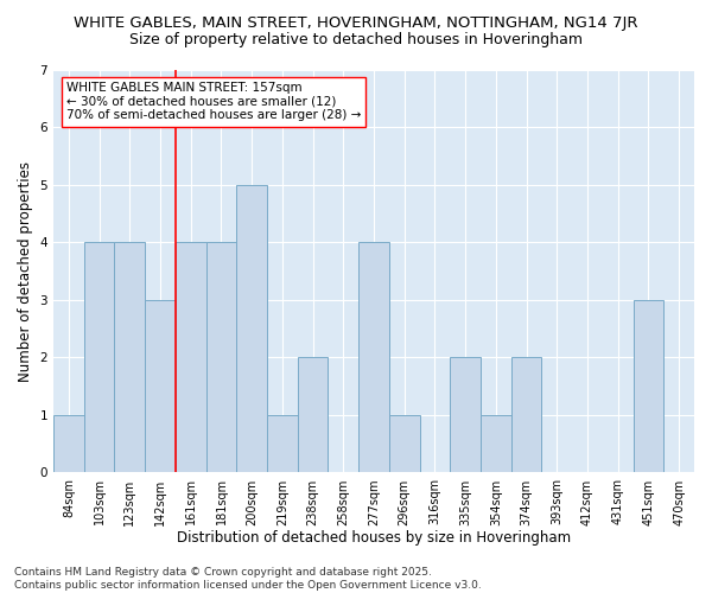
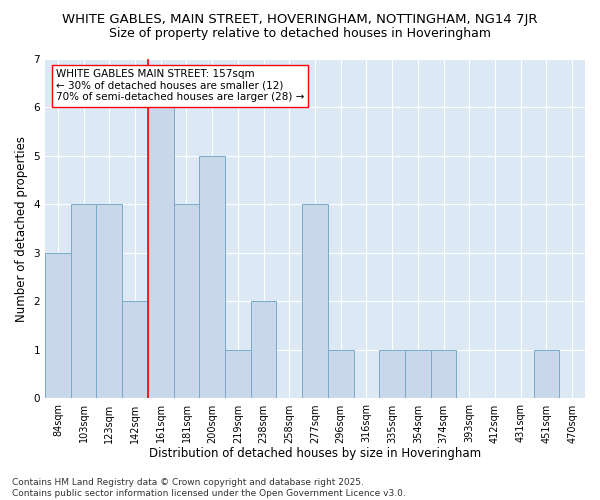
84sqm: 1 -> 3
142sqm: 3 -> 2
161sqm: 4 -> 6
335sqm: 2 -> 1
374sqm: 2 -> 1
451sqm: 3 -> 1
